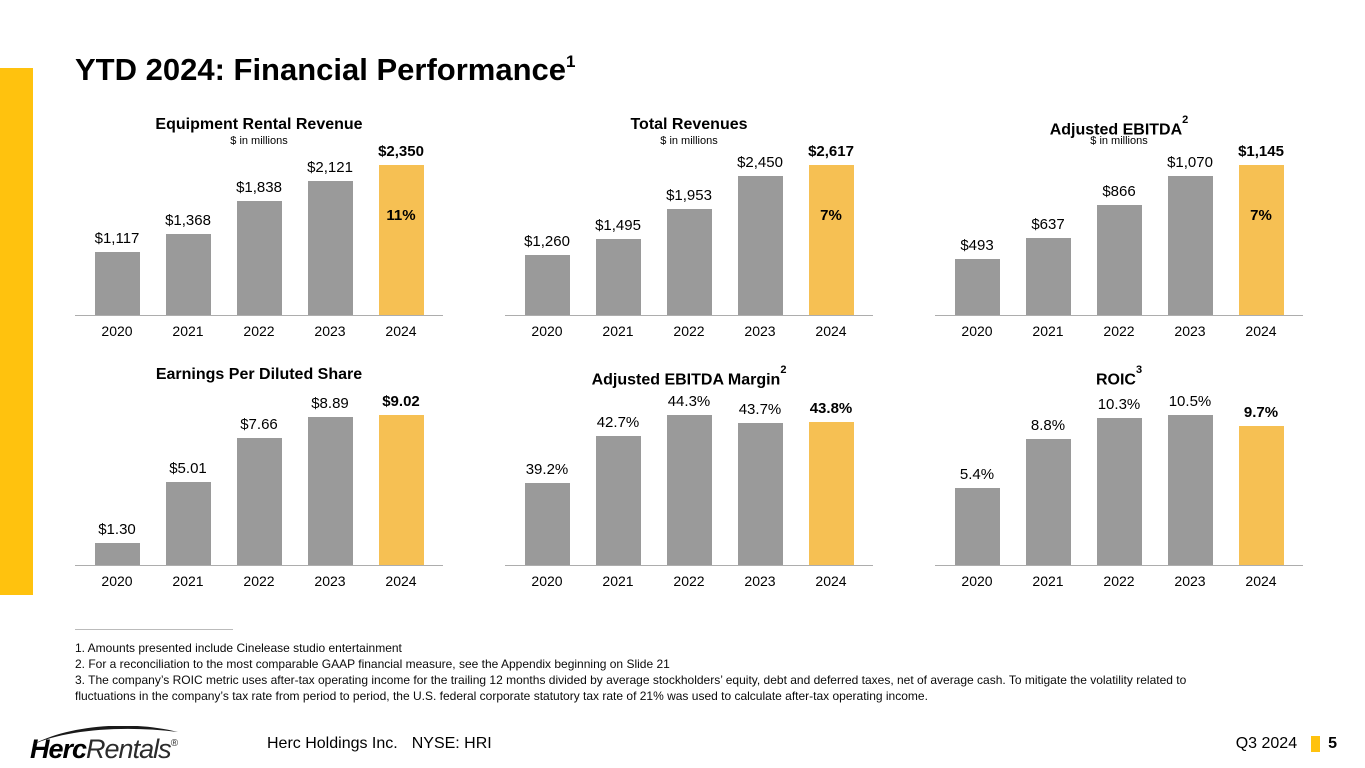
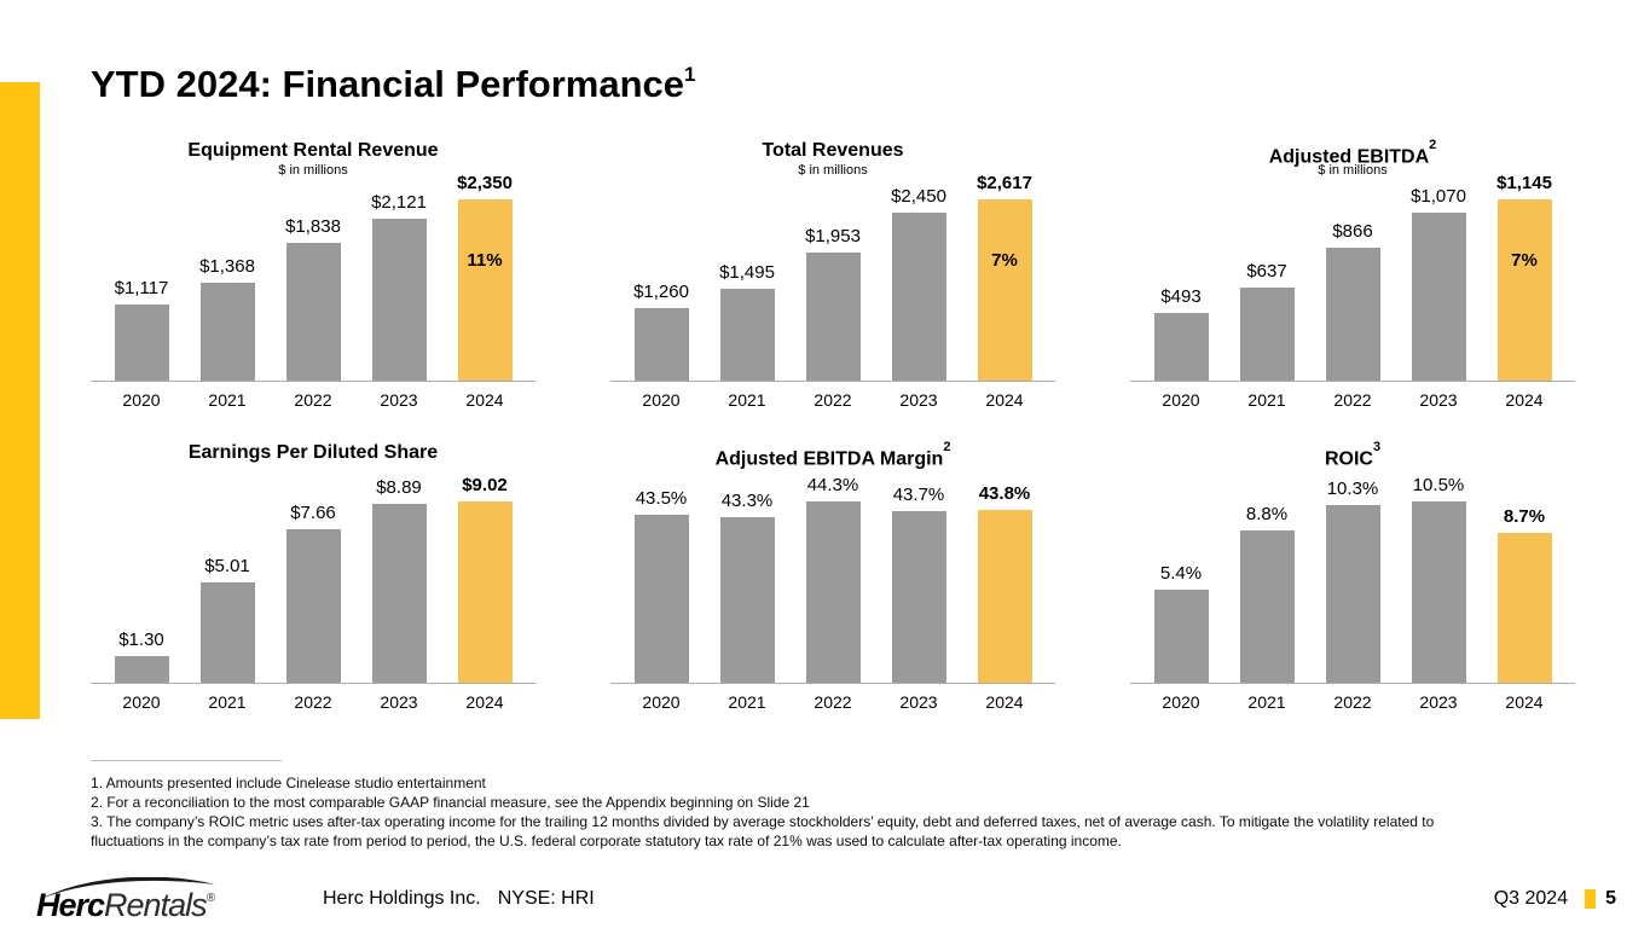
Adjusted EBITDA Margin/2020: 39.2% -> 43.5%
Adjusted EBITDA Margin/2021: 42.7% -> 43.3%
ROIC/2024: 9.7% -> 8.7%
